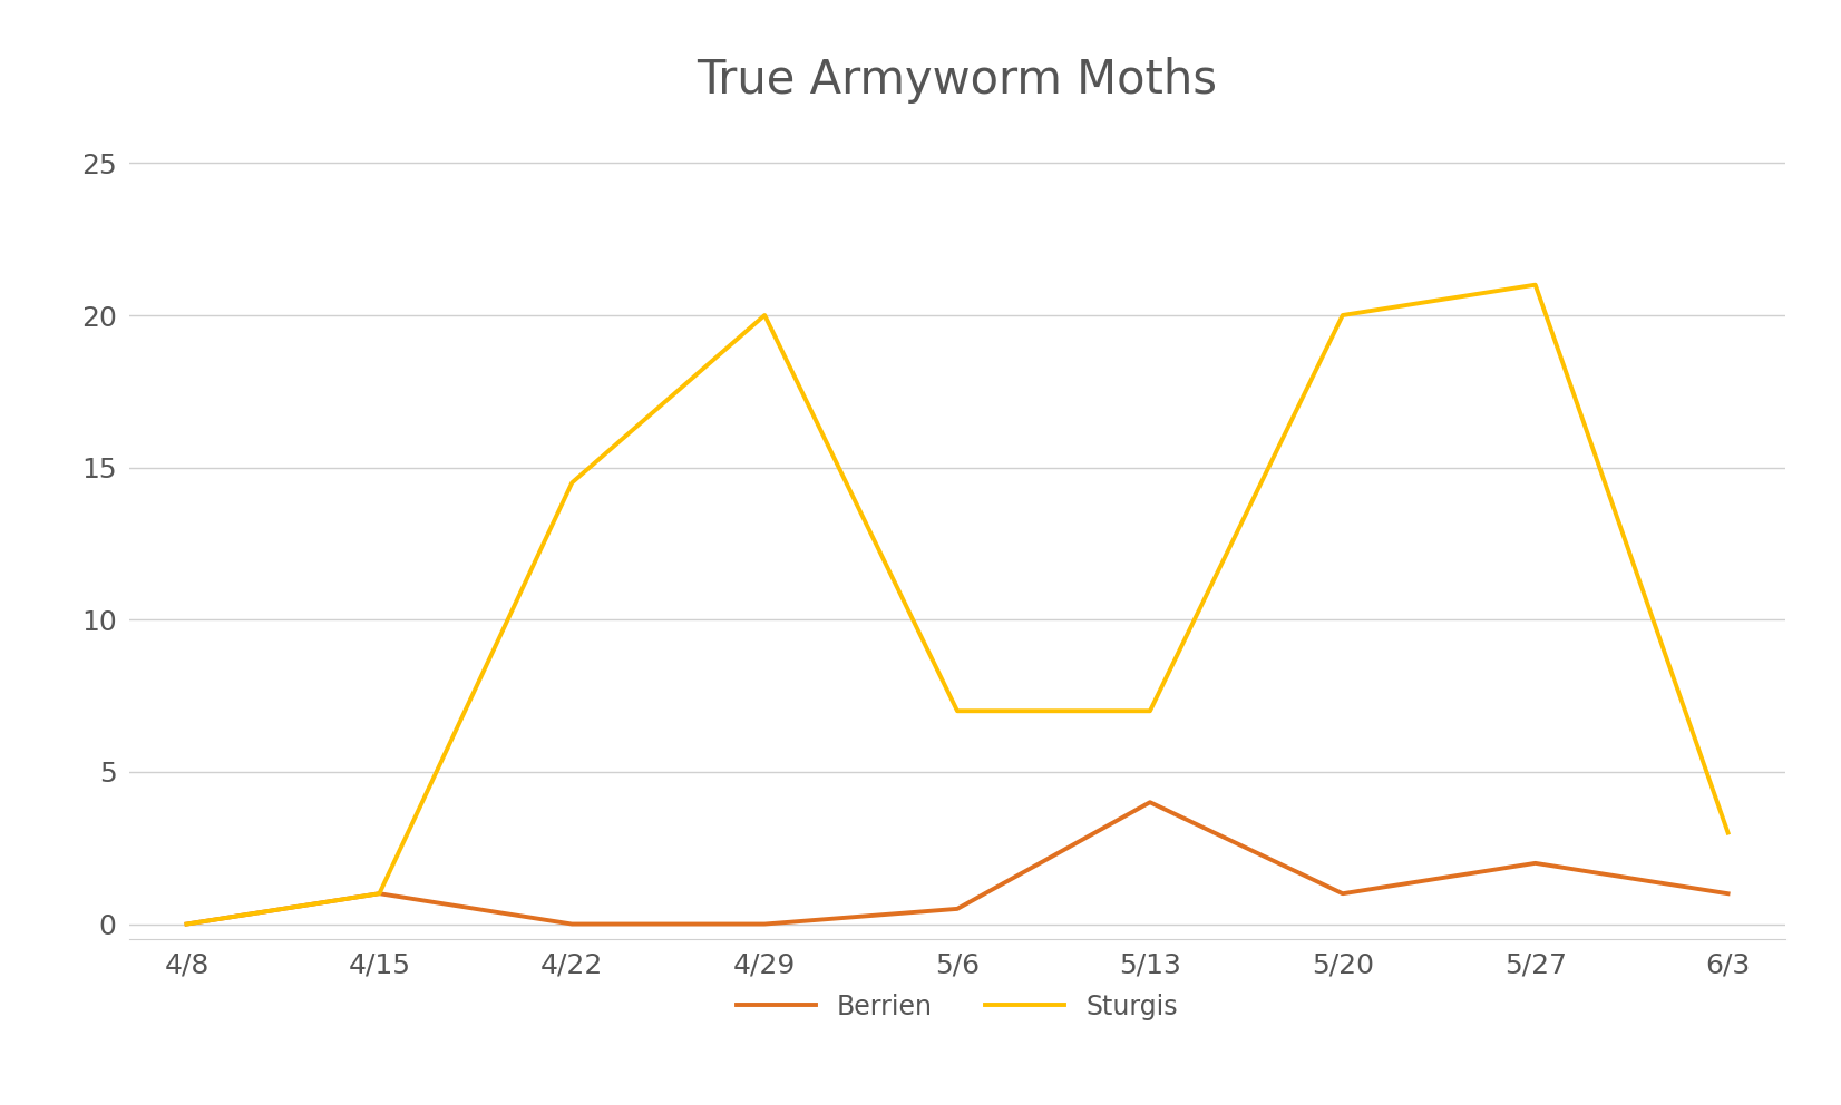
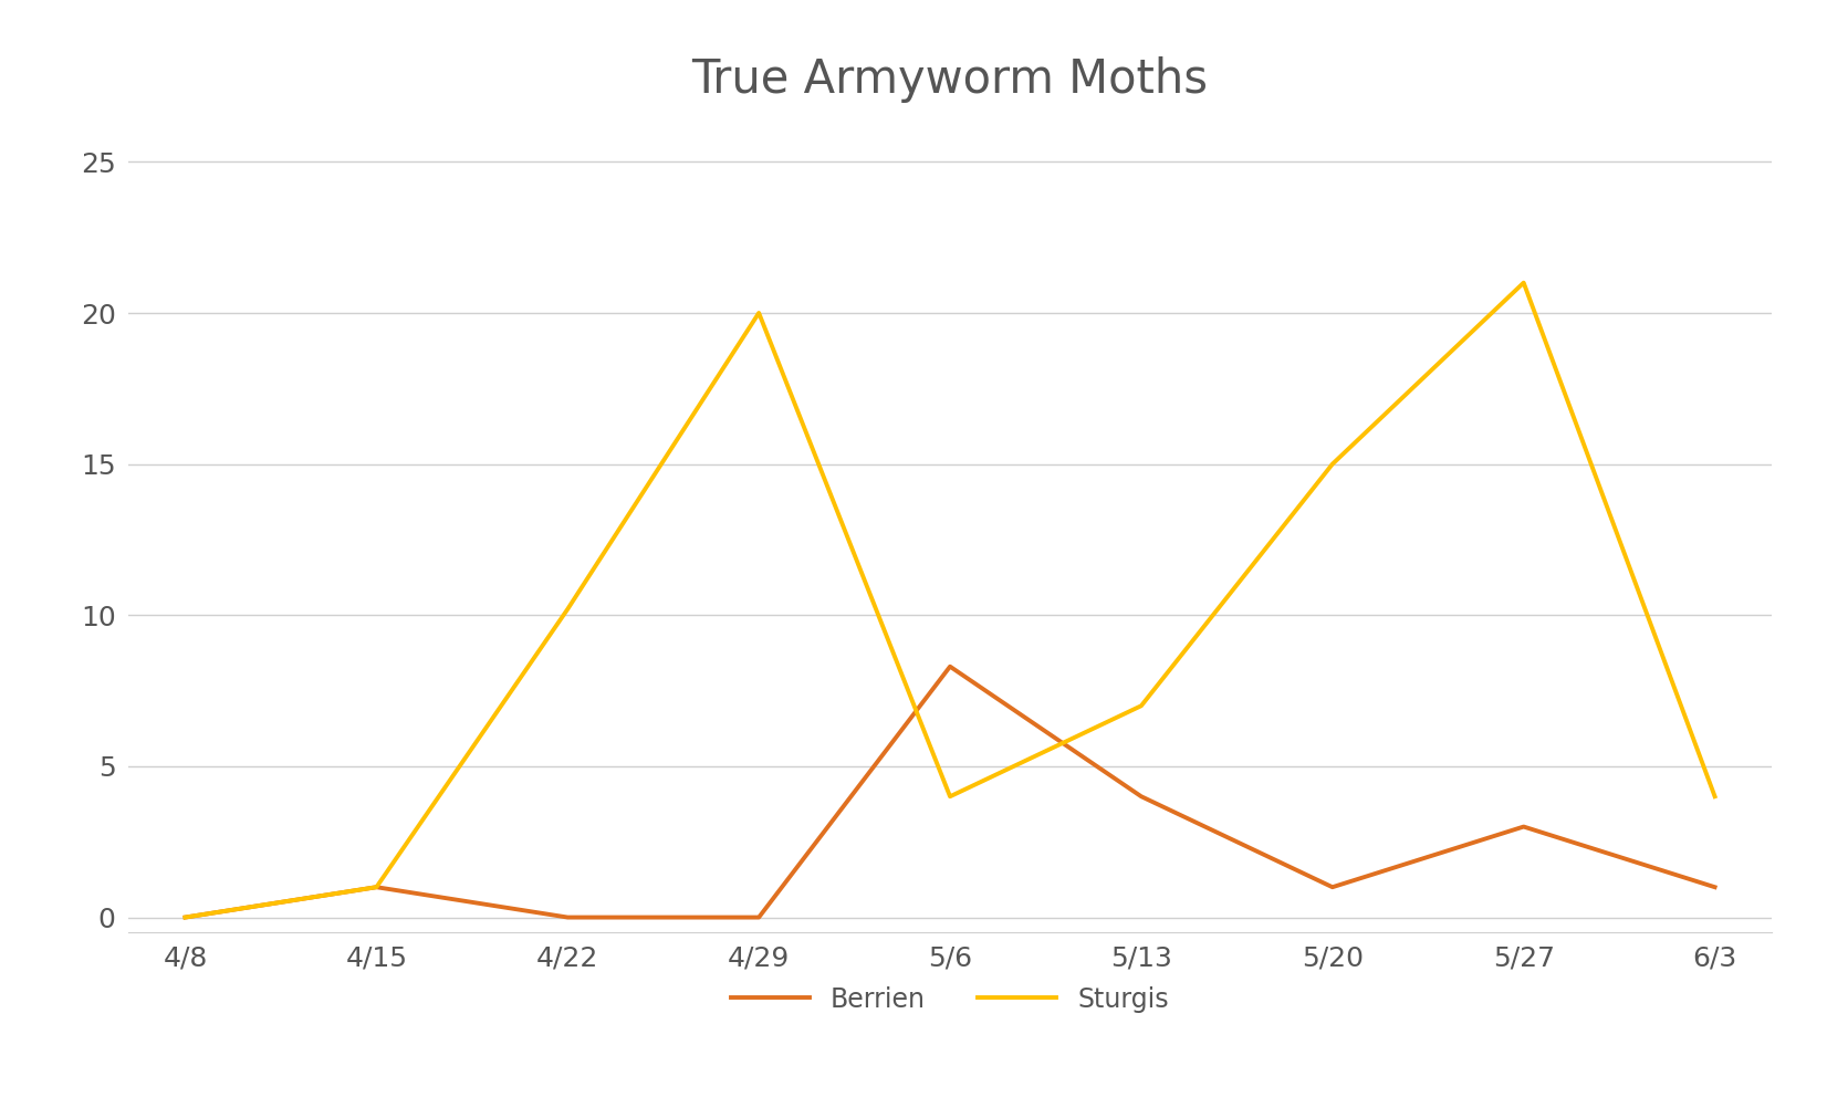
Sturgis/4/22: 14.5 -> 10.2
Berrien/5/6: 0.5 -> 8.3
Sturgis/5/6: 7.0 -> 4.0
Sturgis/5/20: 20.0 -> 15.0
Berrien/5/27: 2.0 -> 3.0
Sturgis/6/3: 3.0 -> 4.0
